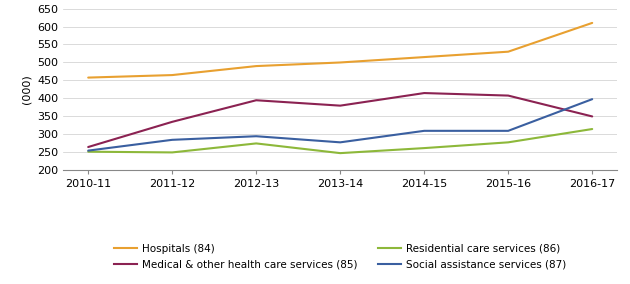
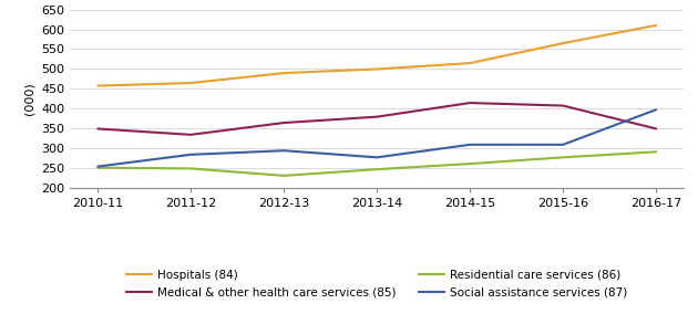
Medical & other health care services (85)/2010-11: 265 -> 350
Medical & other health care services (85)/2012-13: 395 -> 365
Residential care services (86)/2012-13: 275 -> 232
Hospitals (84)/2015-16: 530 -> 565
Residential care services (86)/2016-17: 315 -> 292
